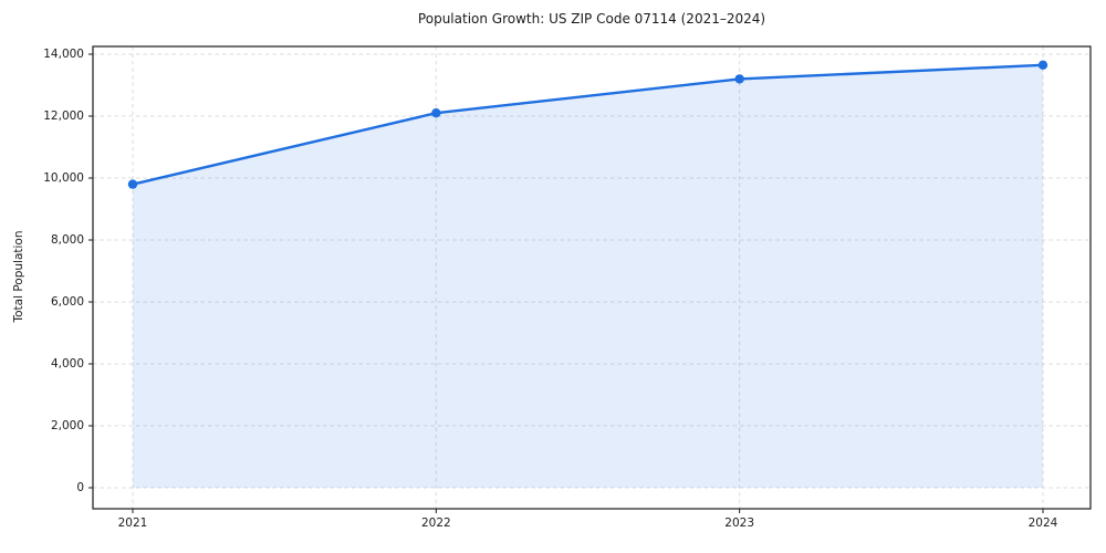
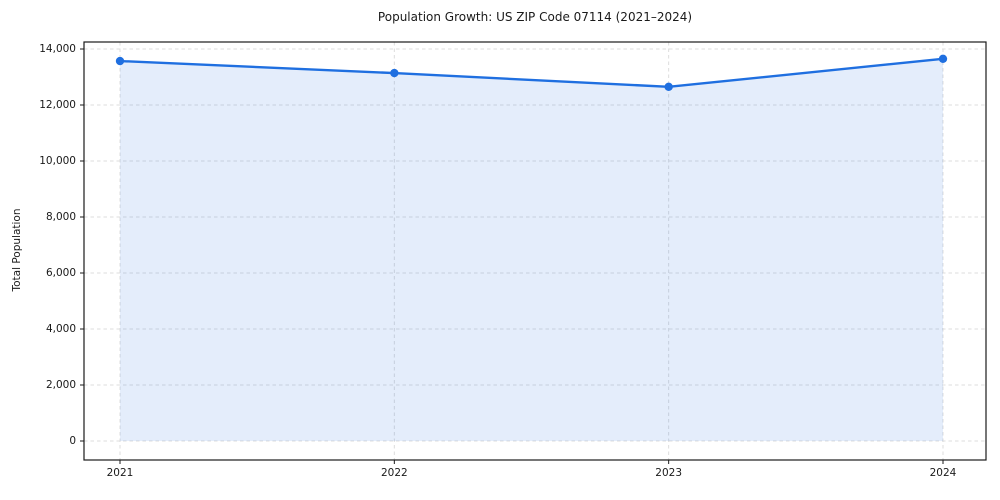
2021: 9800 -> 13600
2022: 12100 -> 13100
2023: 13200 -> 12600
